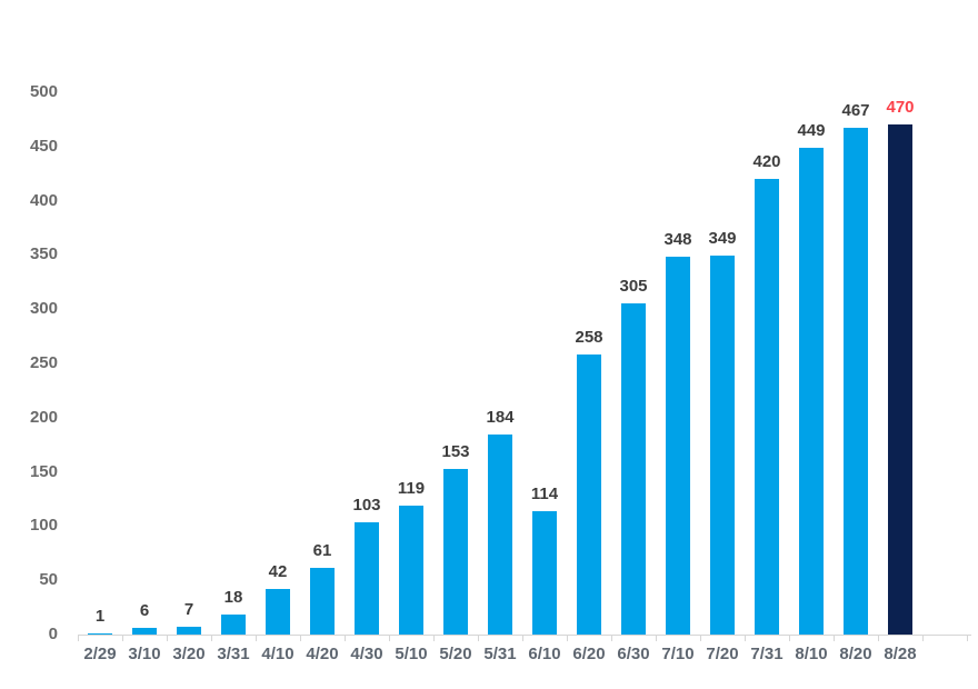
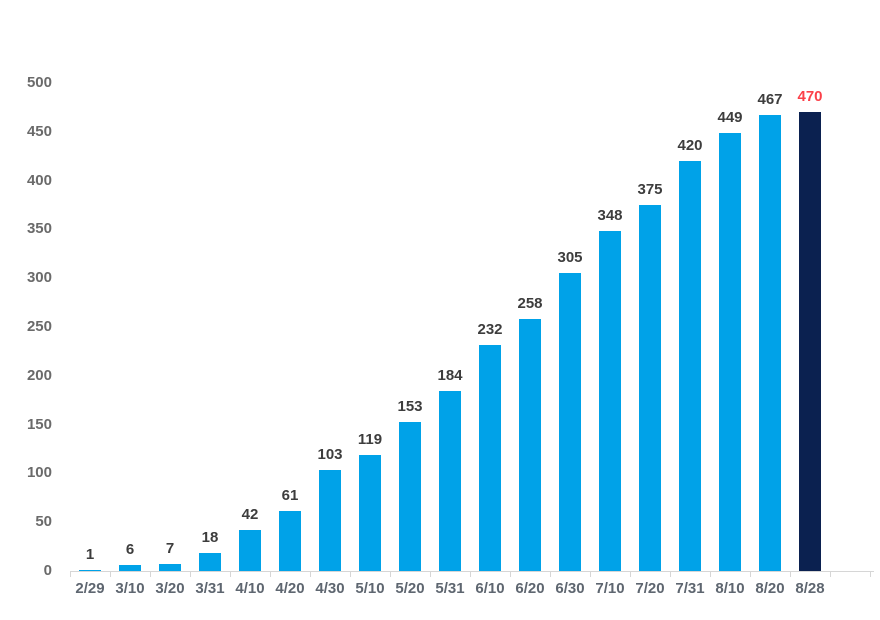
6/10: 114 -> 232
7/20: 349 -> 375
